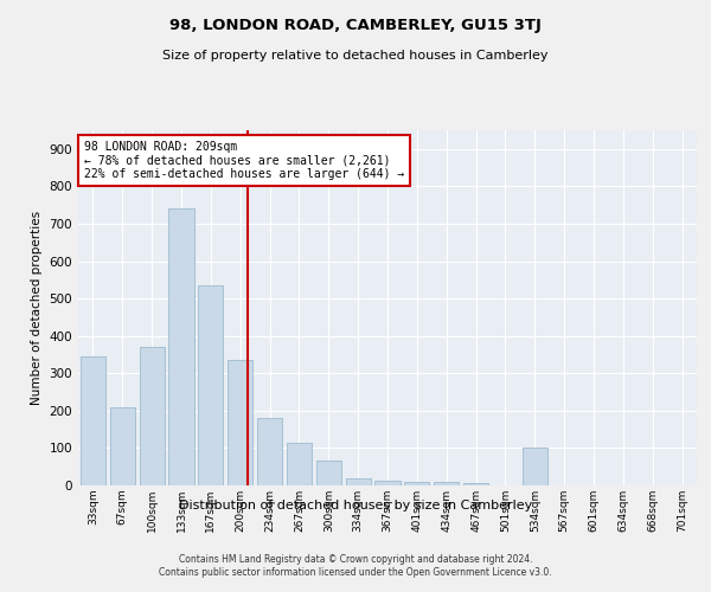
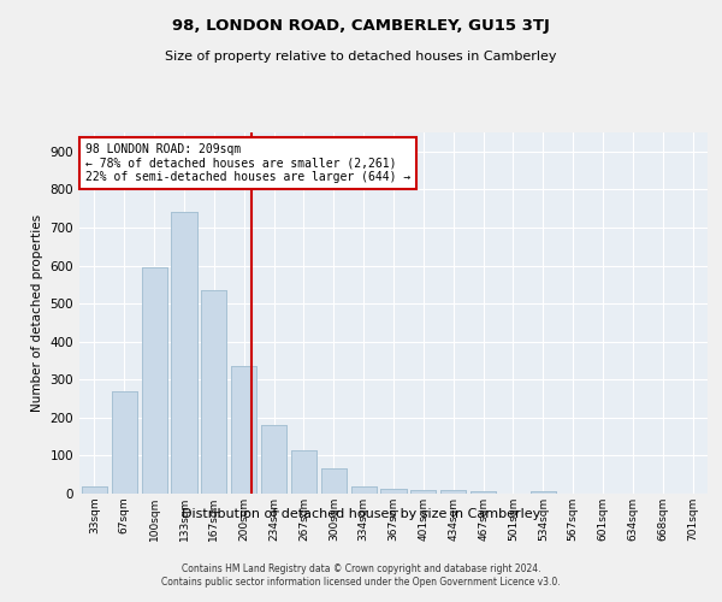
33sqm: 345 -> 20
67sqm: 210 -> 270
100sqm: 370 -> 595
534sqm: 100 -> 5
